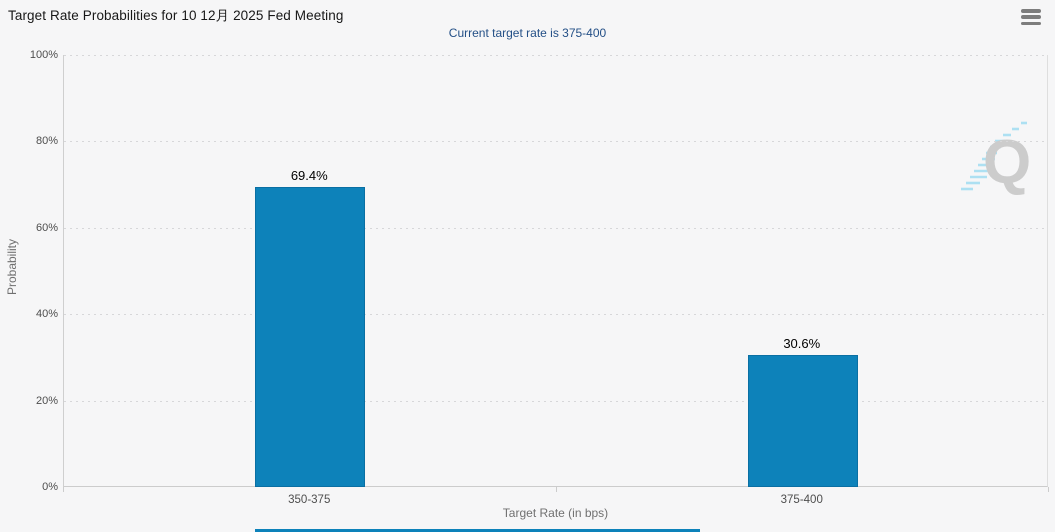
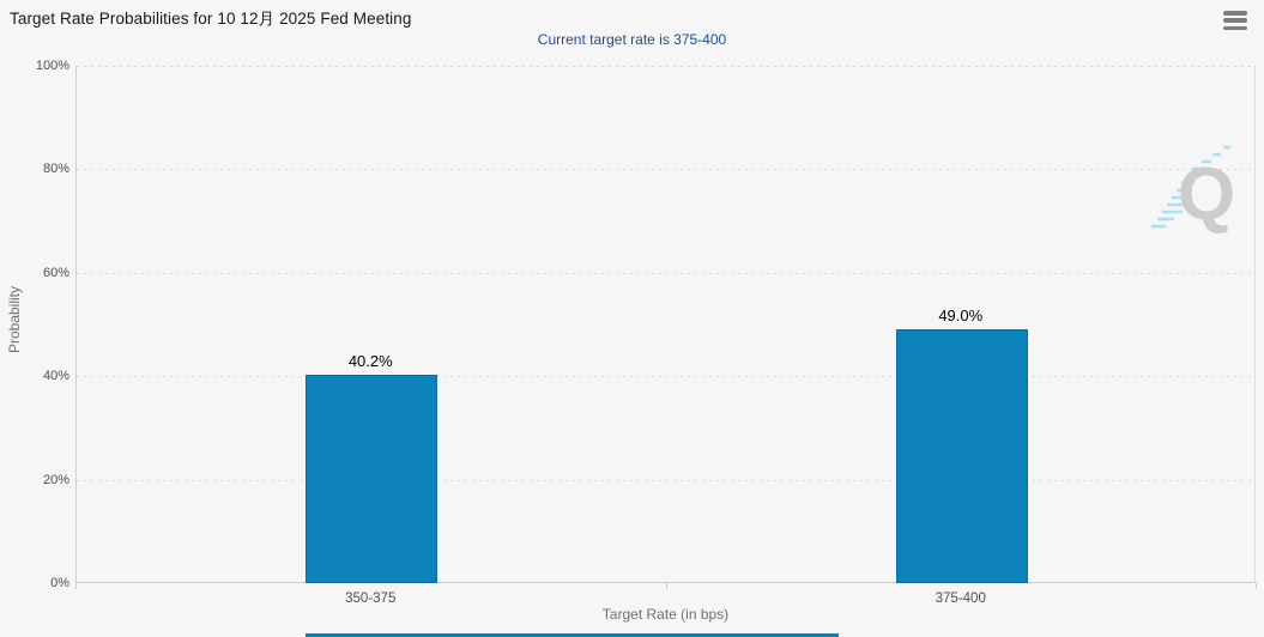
350-375: 69.4% -> 40.2%
375-400: 30.6% -> 49.0%
